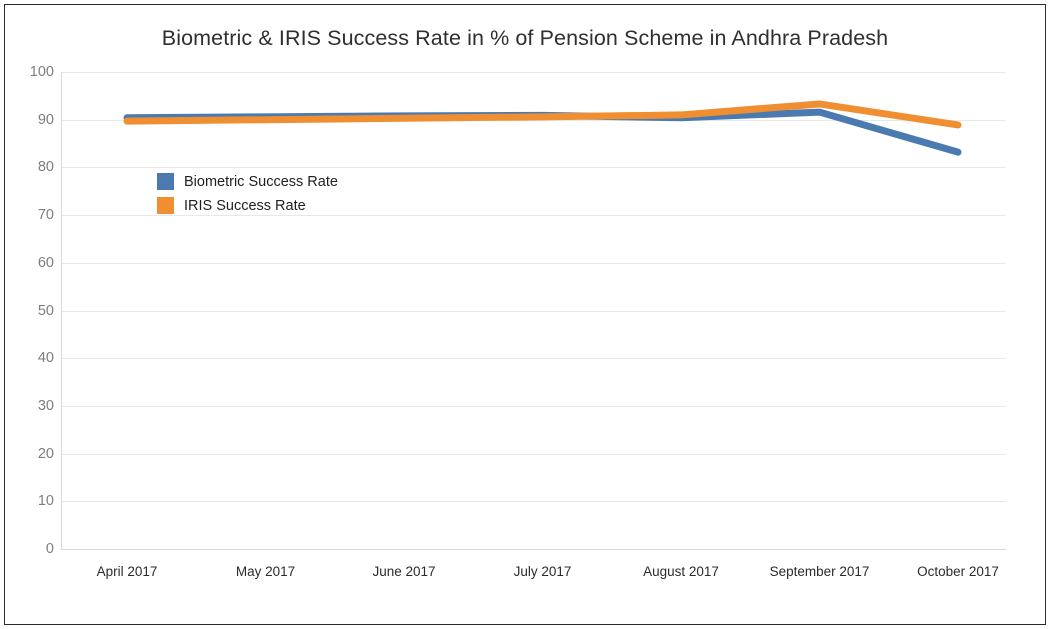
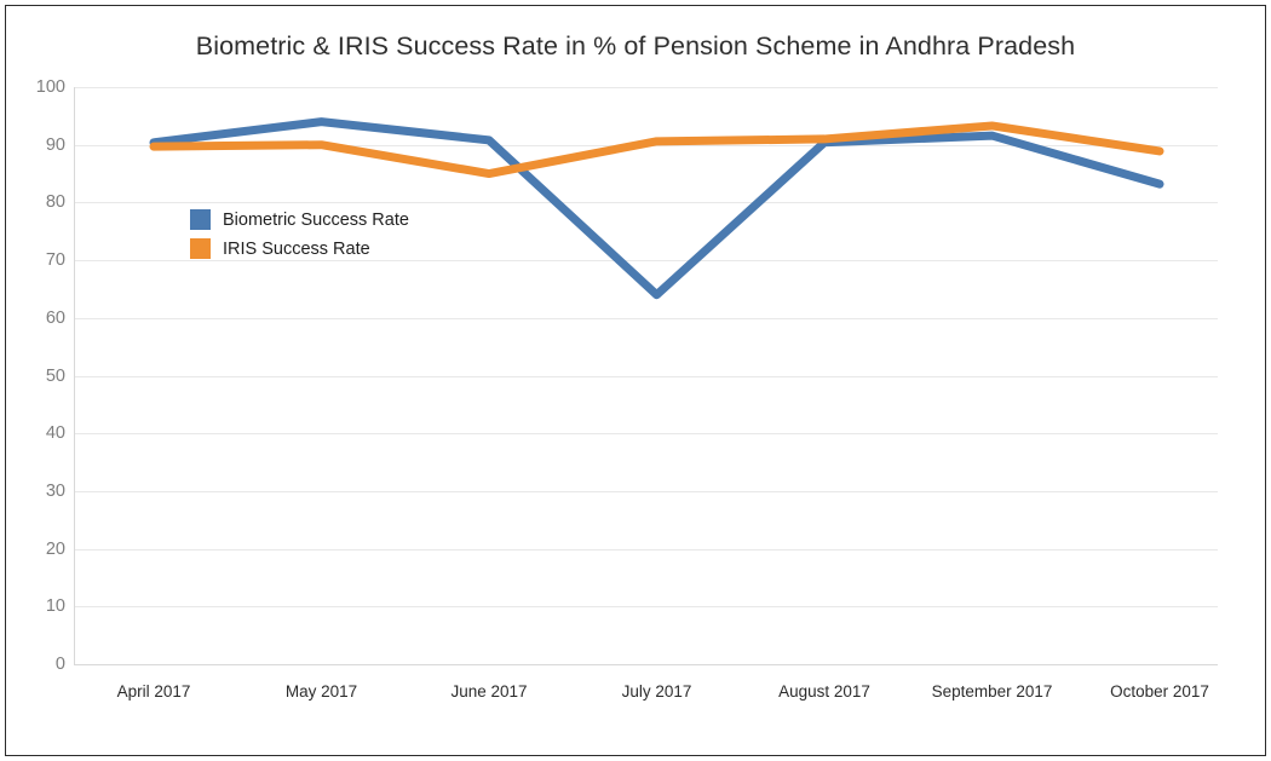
Biometric Success Rate/May 2017: 91 -> 94
IRIS Success Rate/June 2017: 90 -> 85
Biometric Success Rate/July 2017: 91 -> 64
